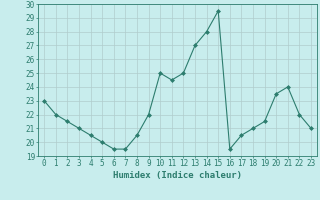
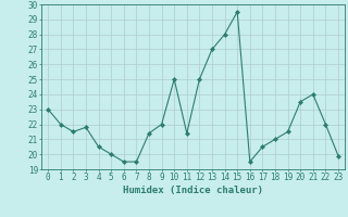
3: 21.0 -> 21.8
8: 20.5 -> 21.4
11: 24.5 -> 21.4
23: 21.0 -> 19.9
